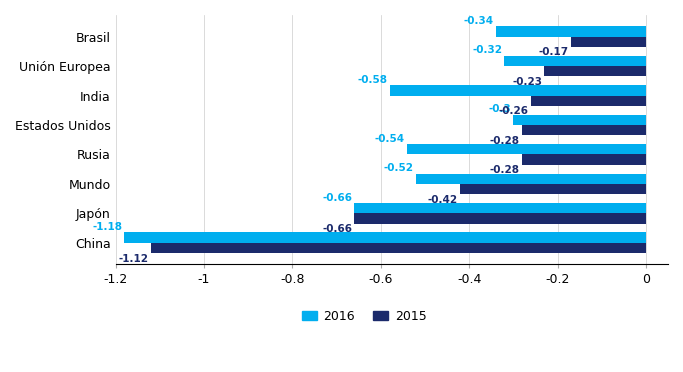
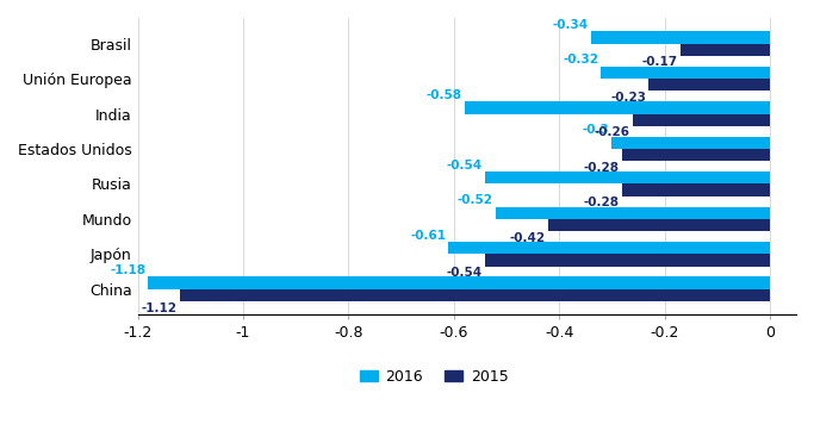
2016/Japón: -0.66 -> -0.61
2015/Japón: -0.66 -> -0.54
